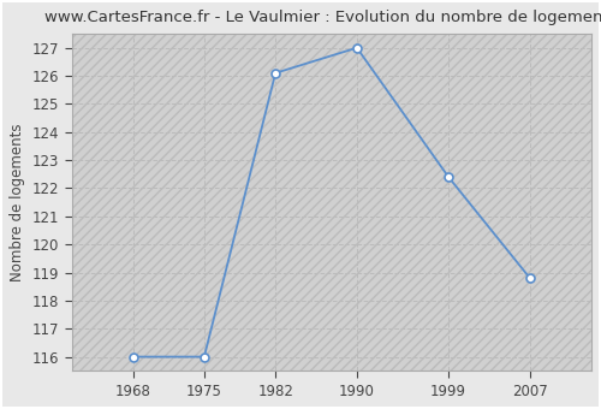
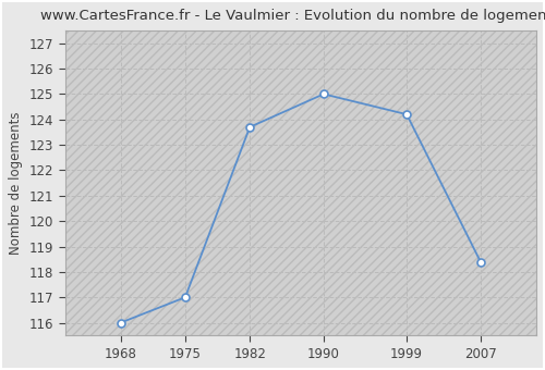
1975: 116.0 -> 117.0
1982: 126.1 -> 123.7
1990: 127.0 -> 125.0
1999: 122.4 -> 124.2
2007: 118.8 -> 118.4
